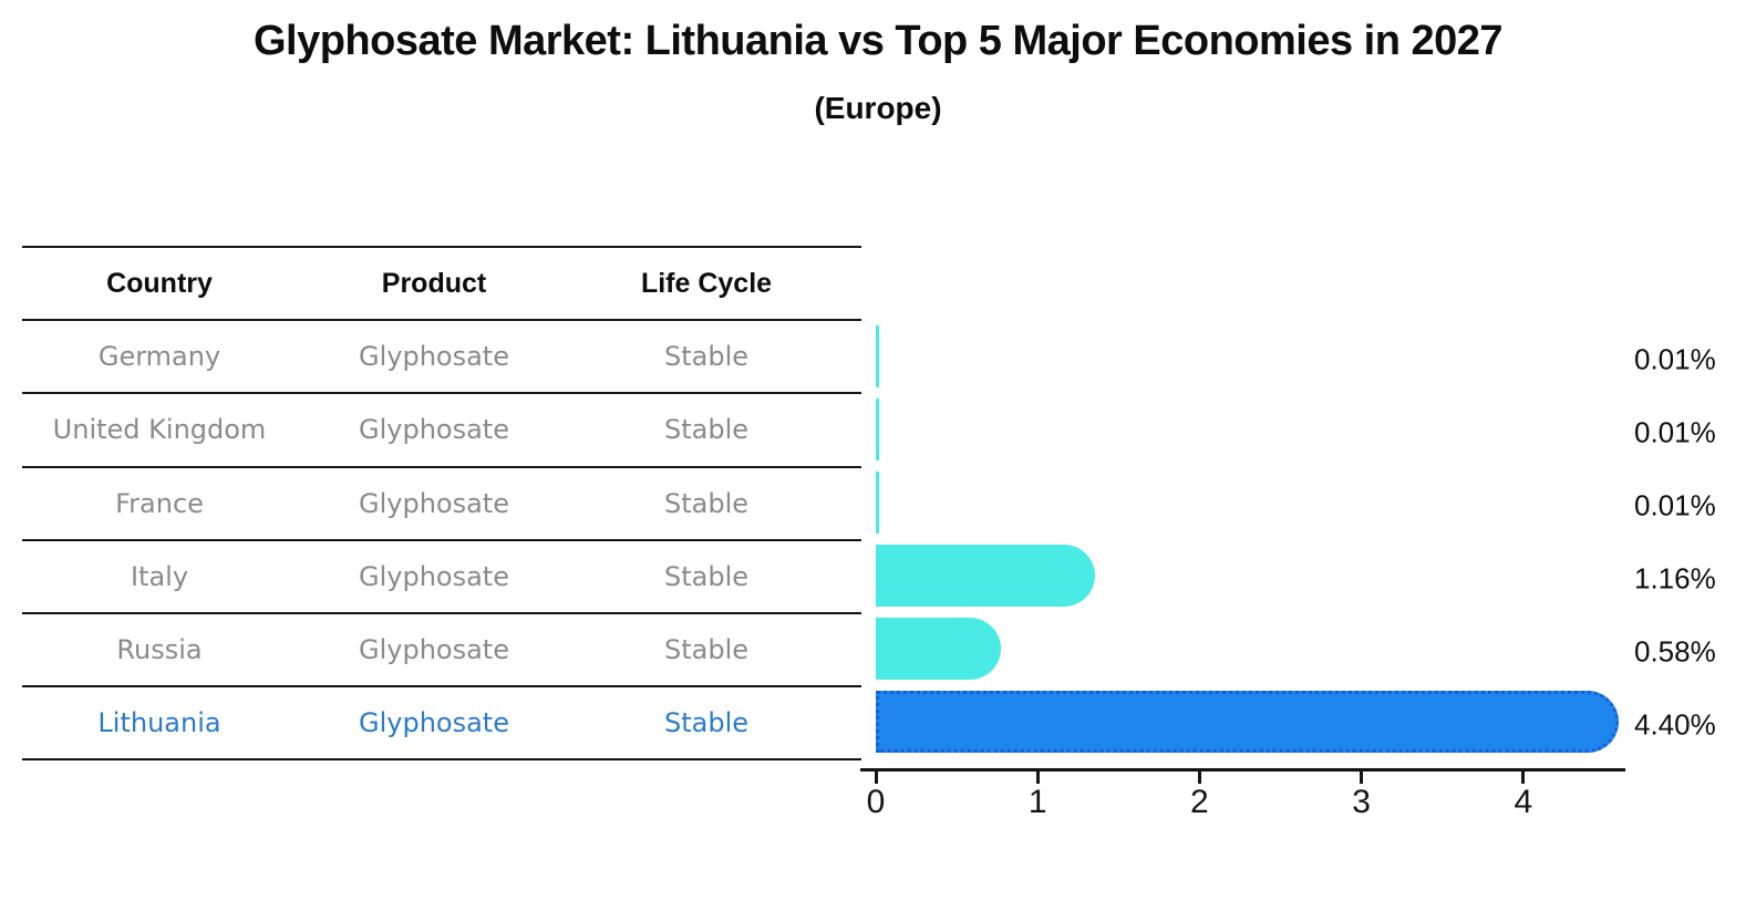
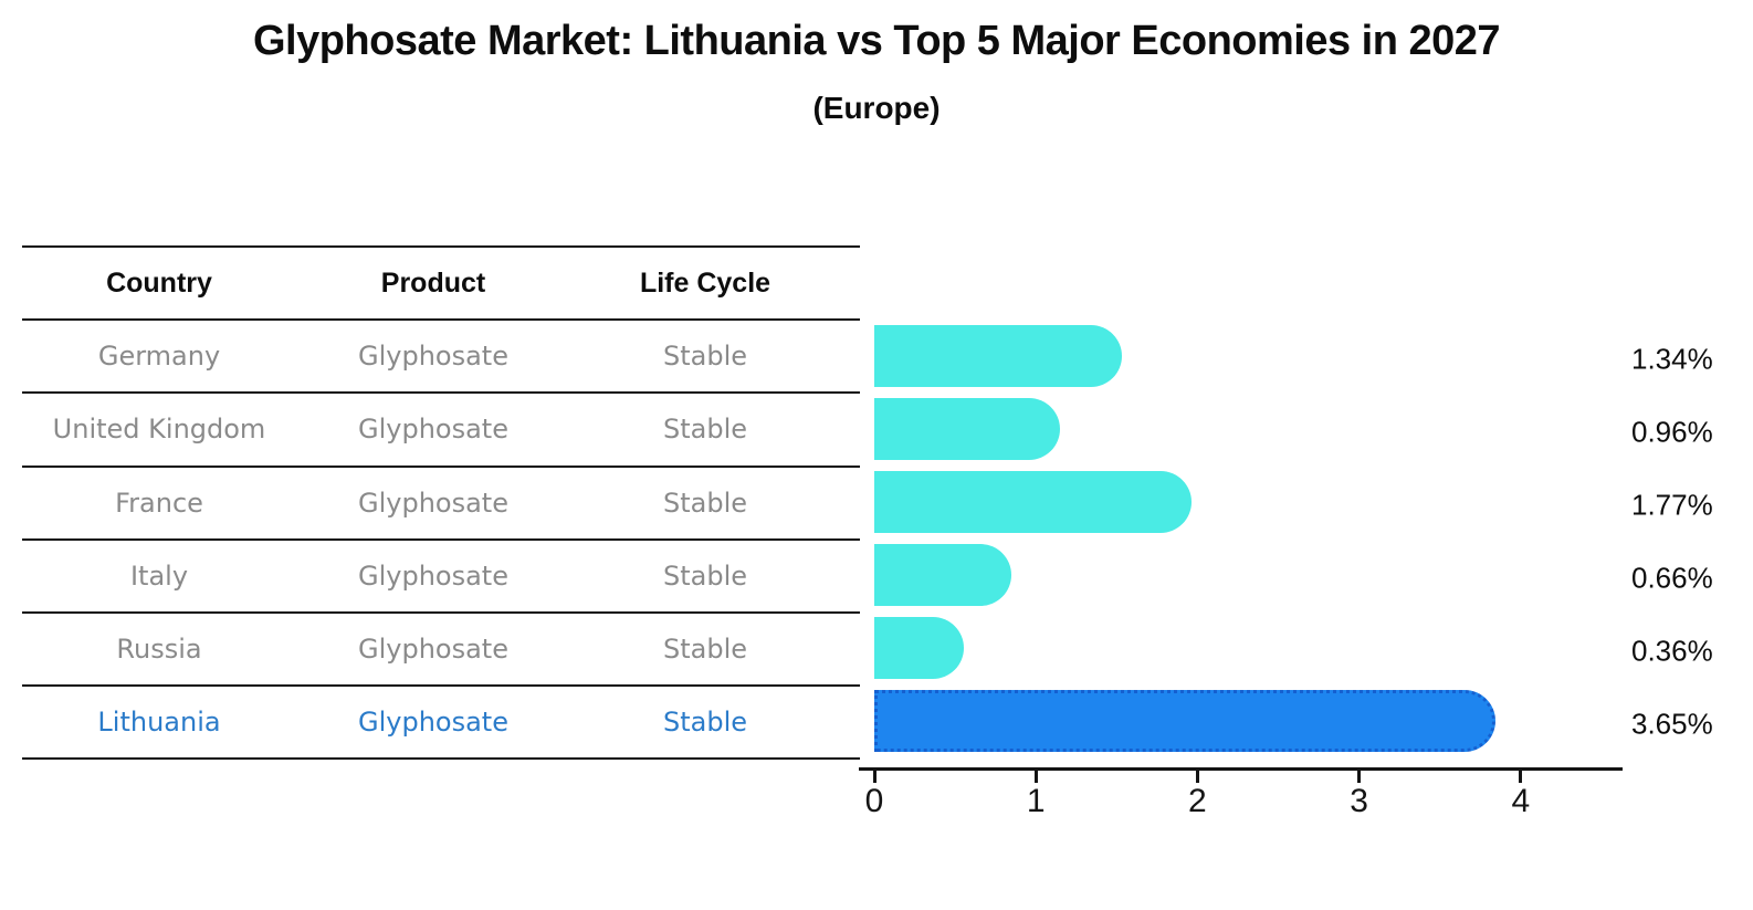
Germany: 0.01% -> 1.34%
United Kingdom: 0.01% -> 0.96%
France: 0.01% -> 1.77%
Italy: 1.16% -> 0.66%
Russia: 0.58% -> 0.36%
Lithuania: 4.40% -> 3.65%
